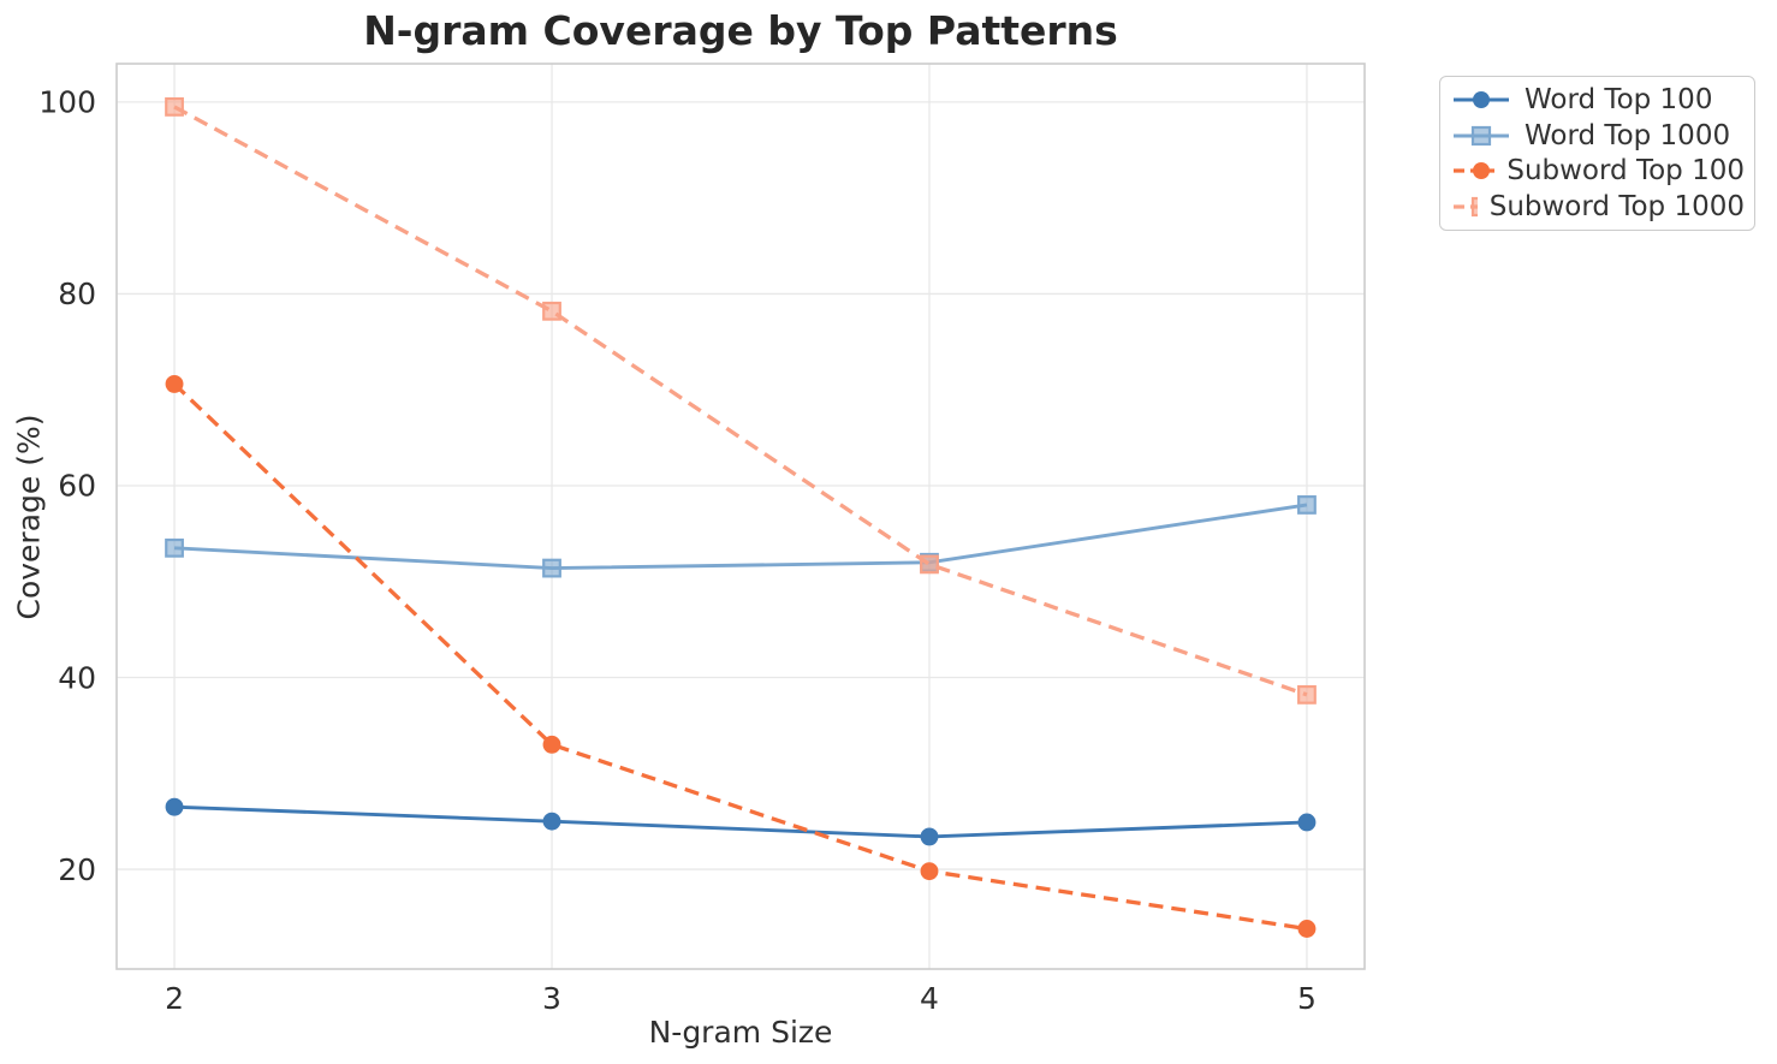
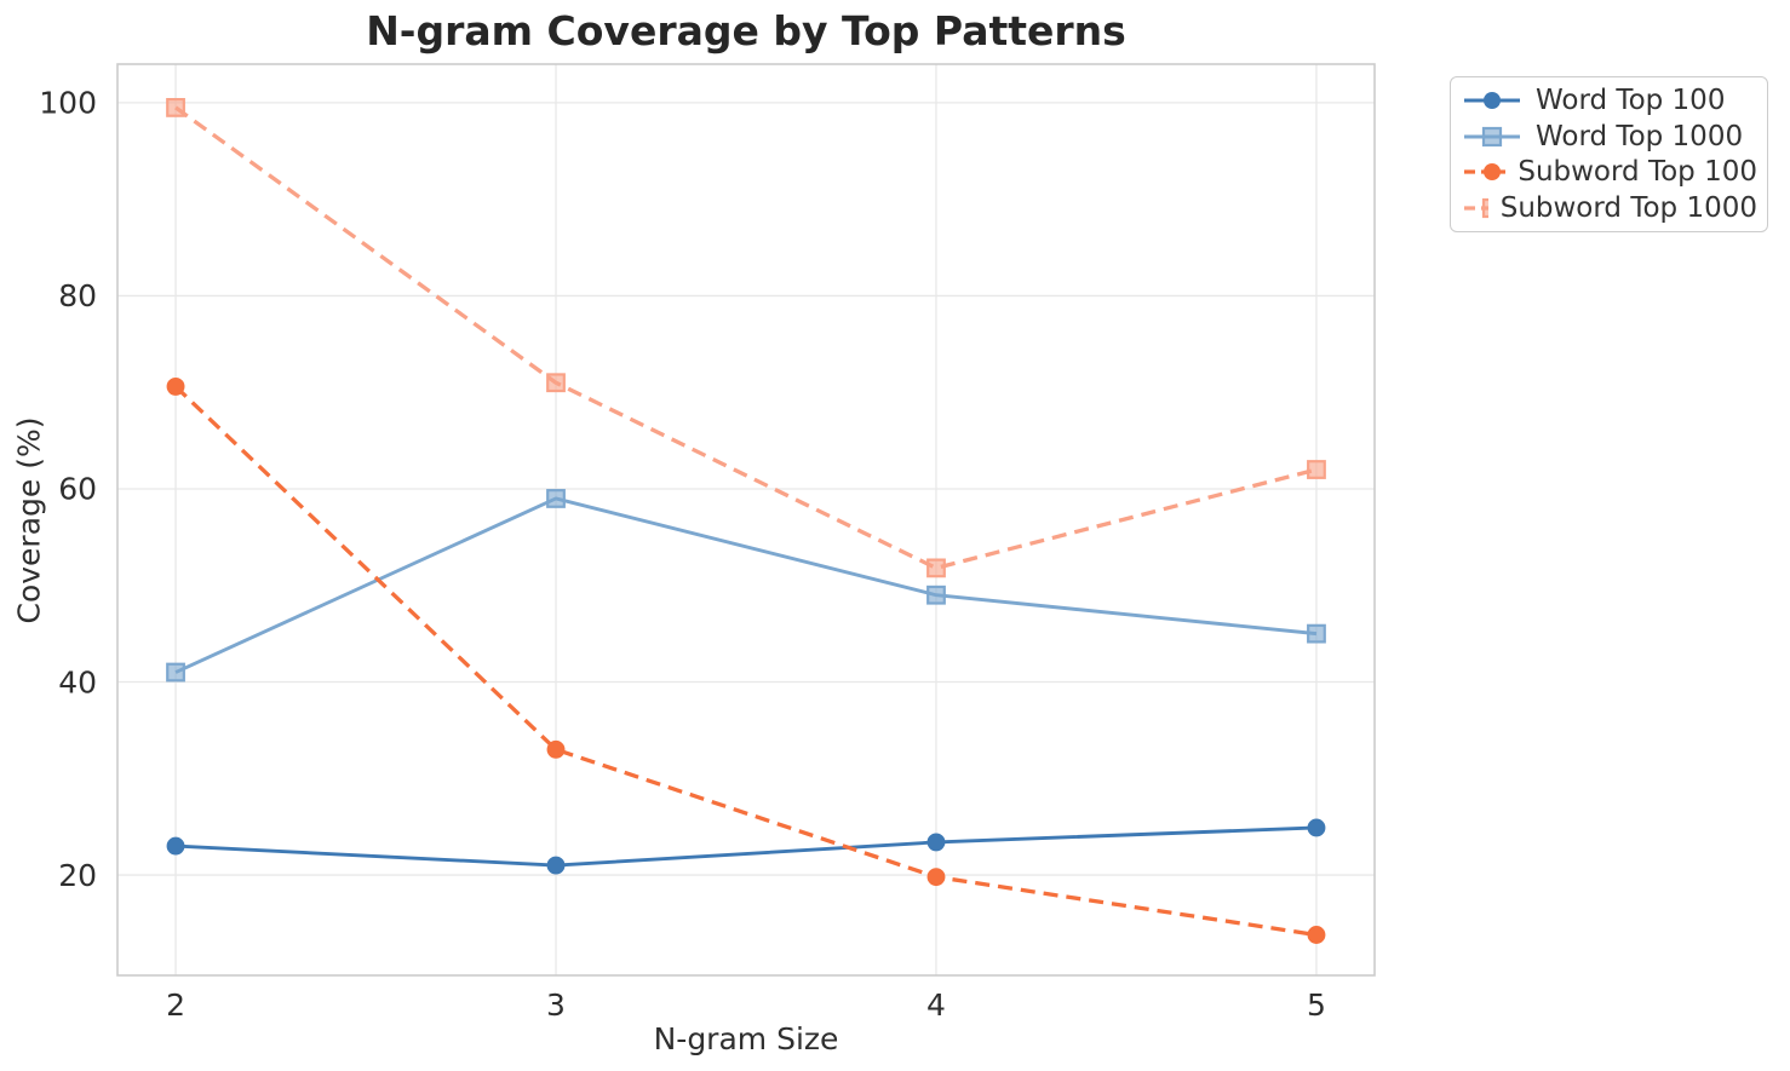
Word Top 100/2: 26 -> 23
Word Top 1000/2: 54 -> 41
Word Top 100/3: 25 -> 21
Word Top 1000/3: 51 -> 59
Subword Top 1000/3: 78 -> 71
Word Top 1000/4: 52 -> 49
Word Top 1000/5: 58 -> 45
Subword Top 1000/5: 38 -> 62
